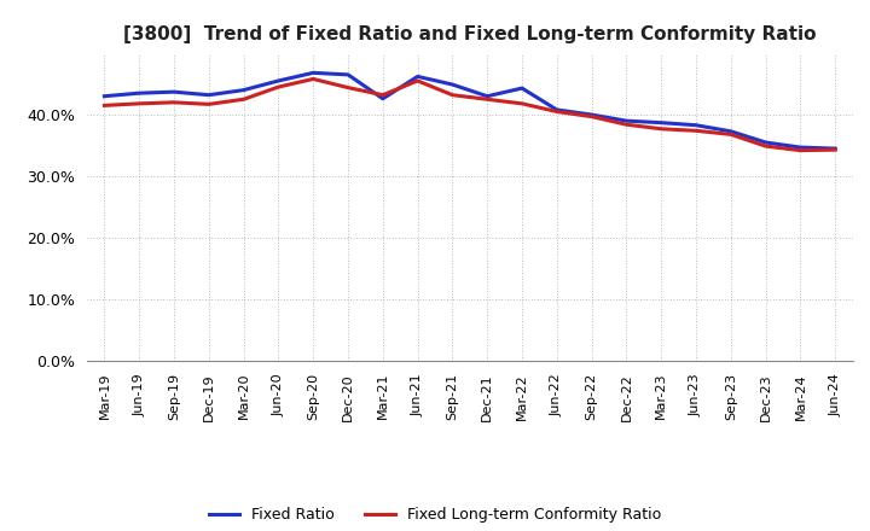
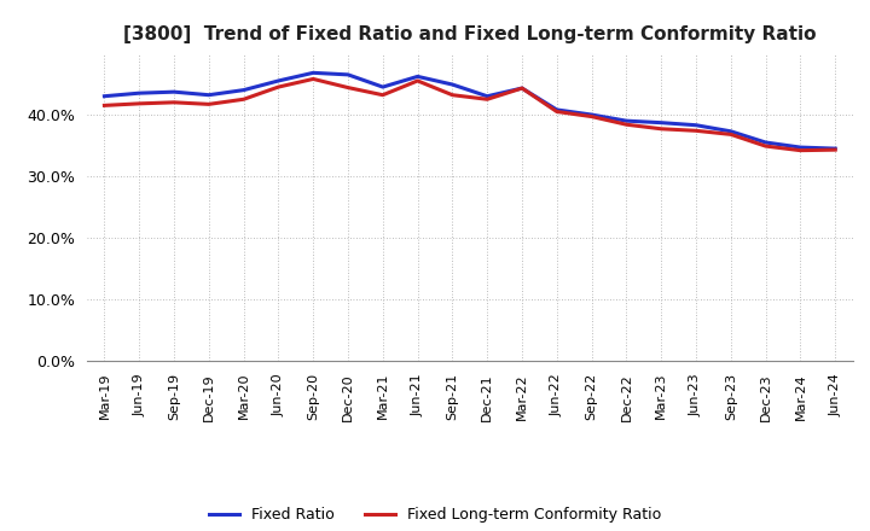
Fixed Ratio/Mar-21: 42.6% -> 44.5%
Fixed Long-term Conformity Ratio/Mar-22: 41.8% -> 44.3%
